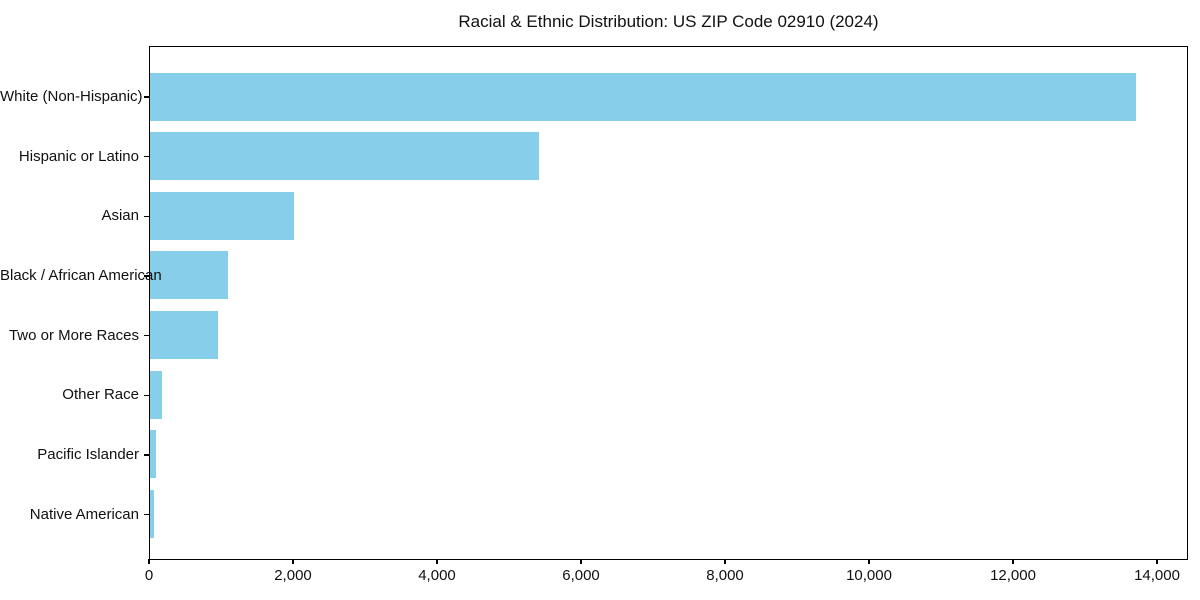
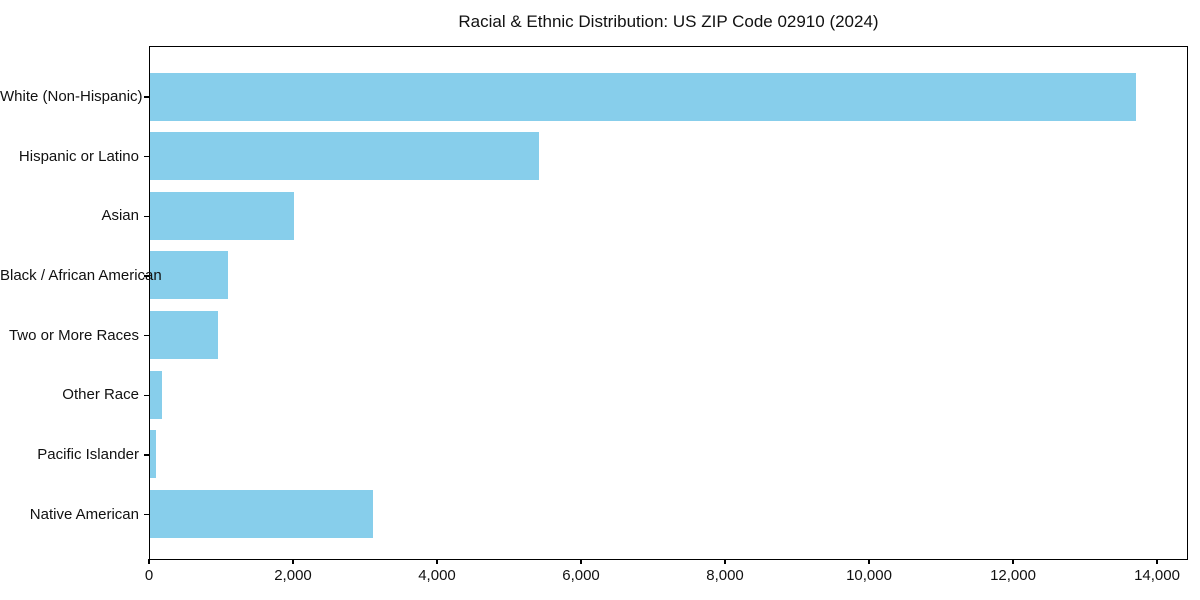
Native American: 100 -> 3100
